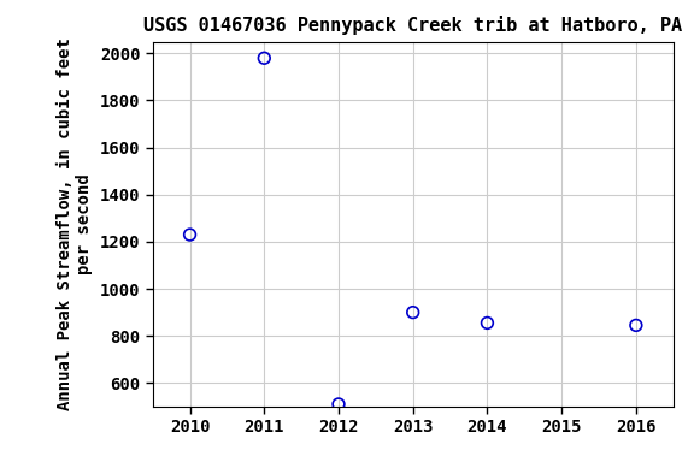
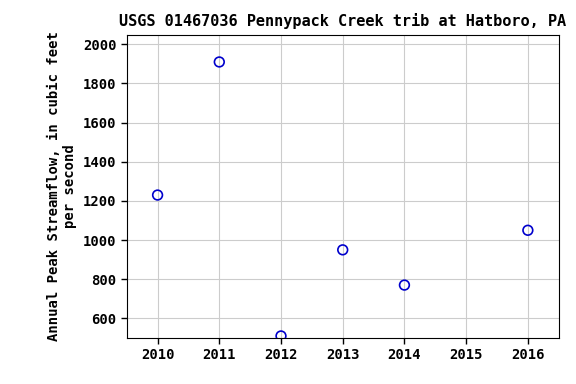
2011: 1980 -> 1910
2013: 900 -> 950
2014: 860 -> 770
2016: 840 -> 1050
